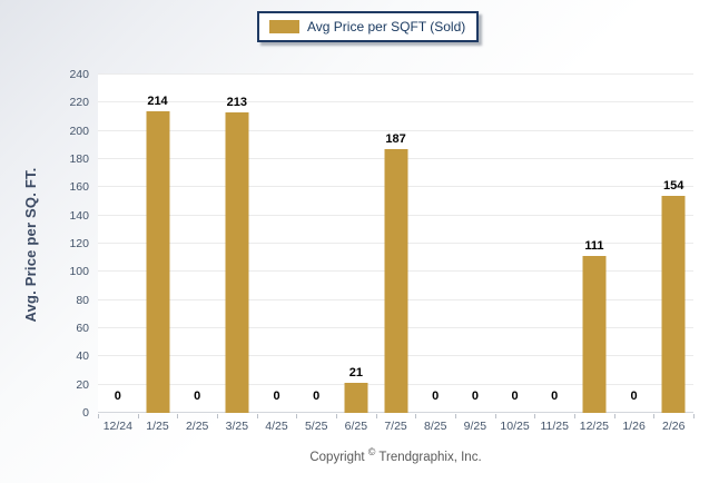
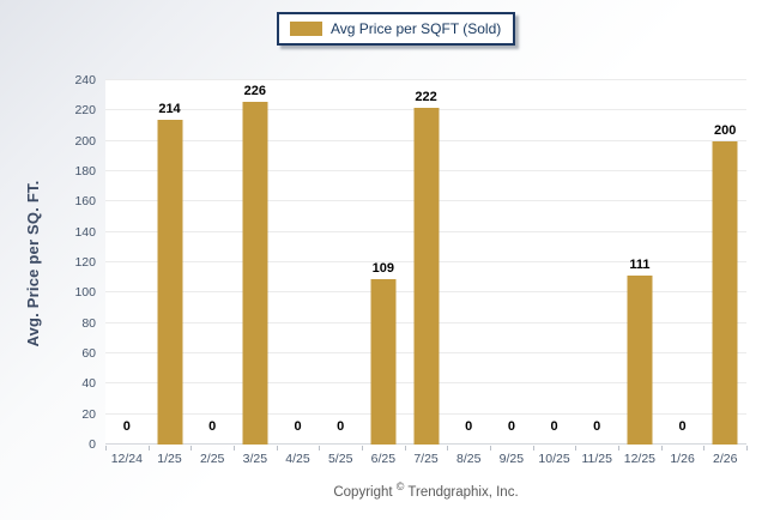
3/25: 213 -> 226
6/25: 21 -> 109
7/25: 187 -> 222
2/26: 154 -> 200
